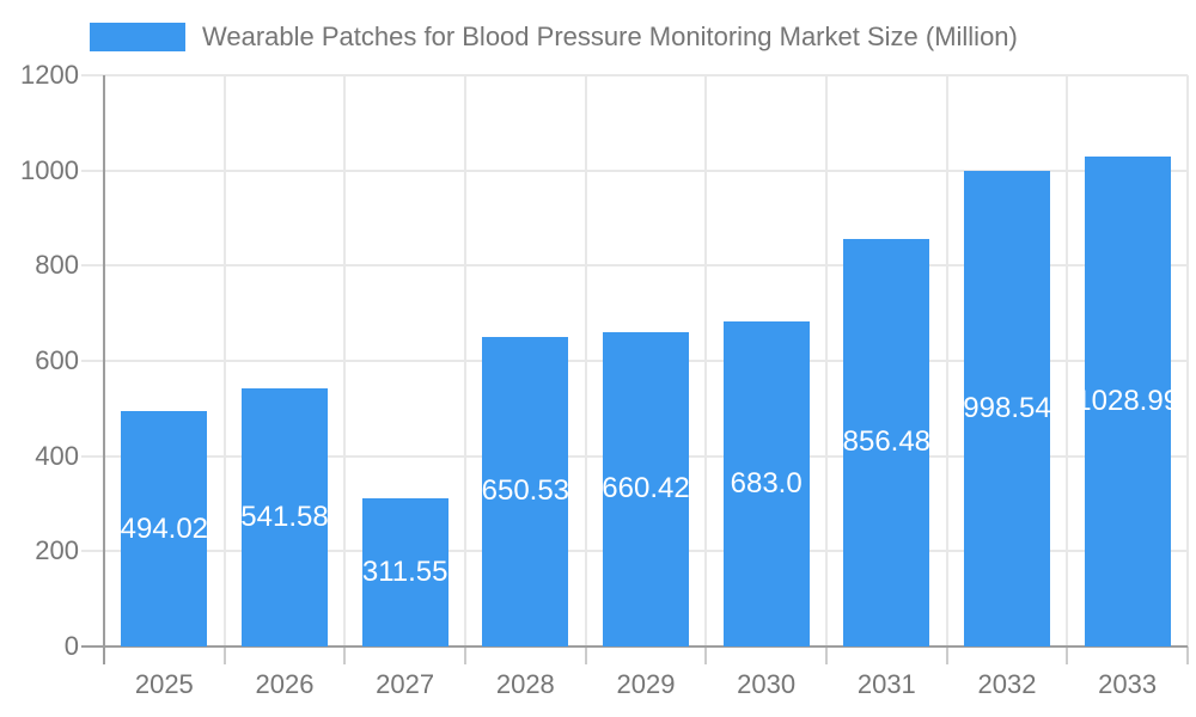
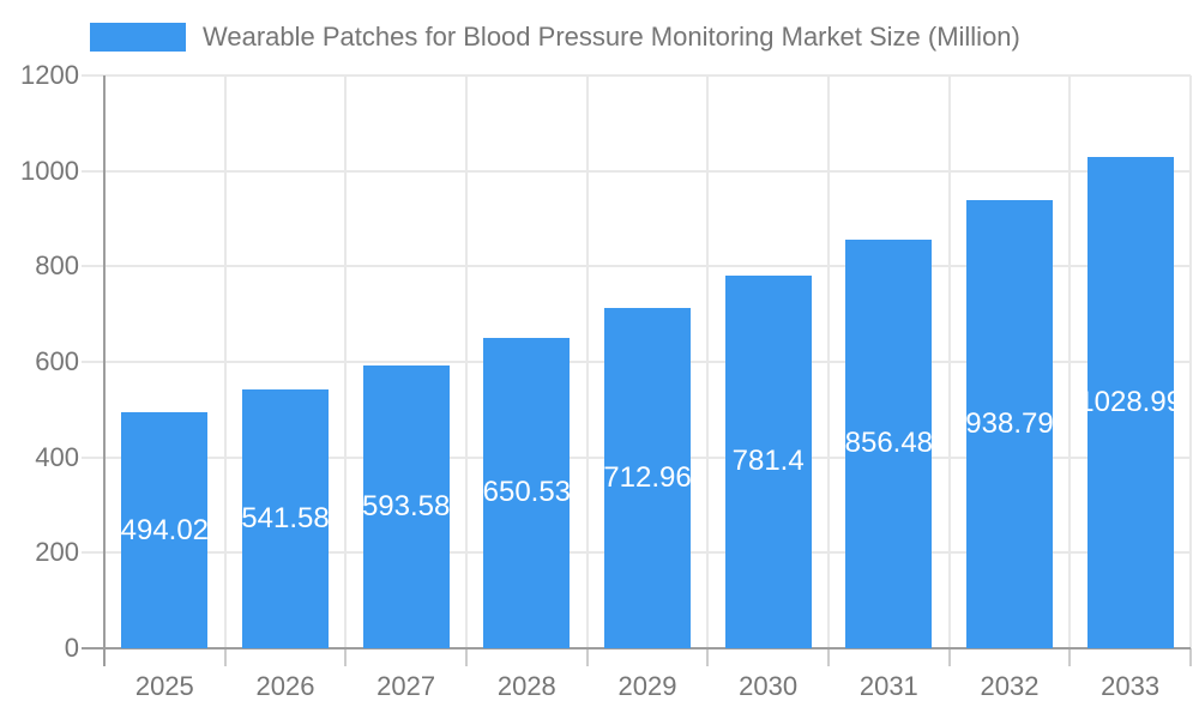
2027: 311.55 -> 593.58
2029: 660.42 -> 712.96
2030: 683.0 -> 781.4
2032: 998.54 -> 938.79
